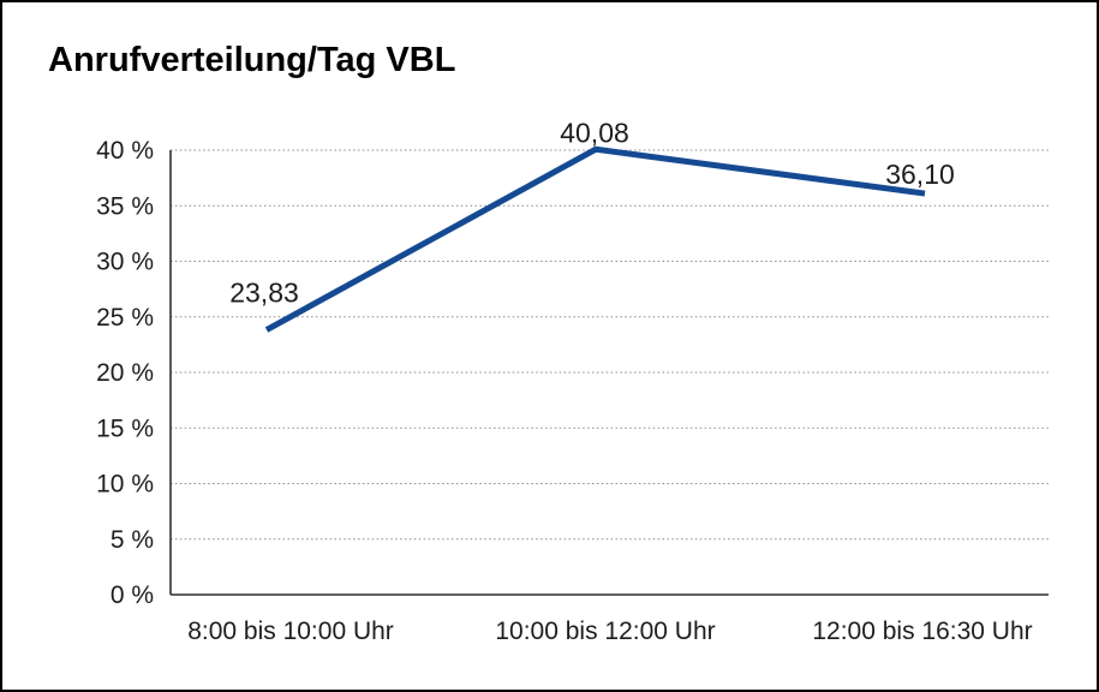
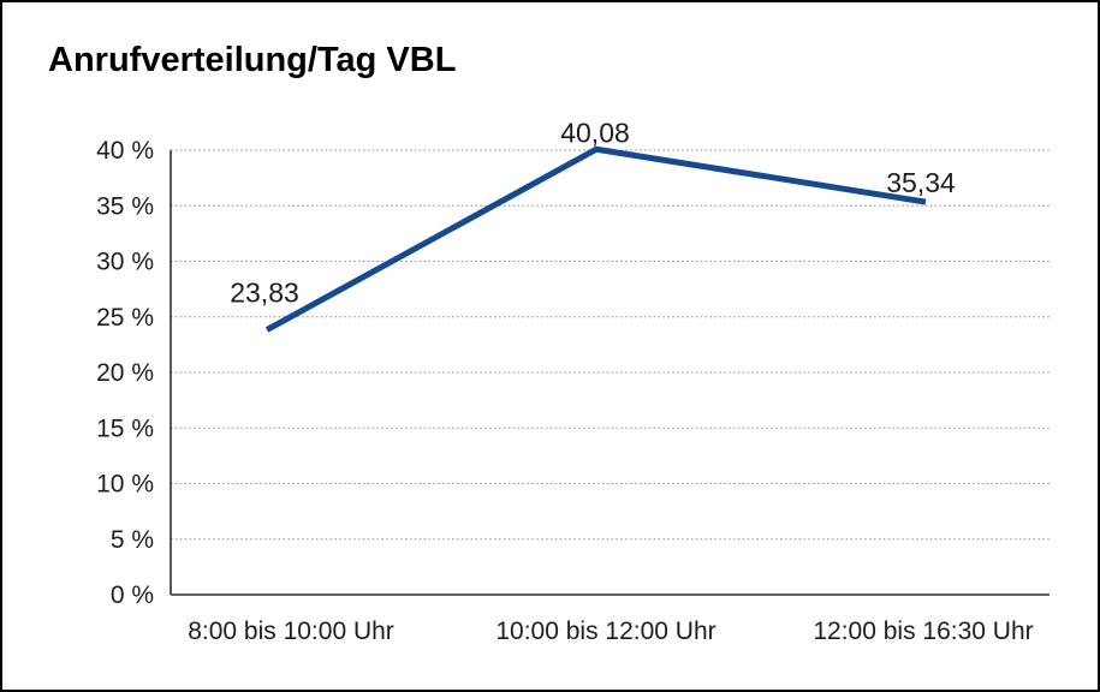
12:00 bis 16:30 Uhr: 36,10 -> 35,34
